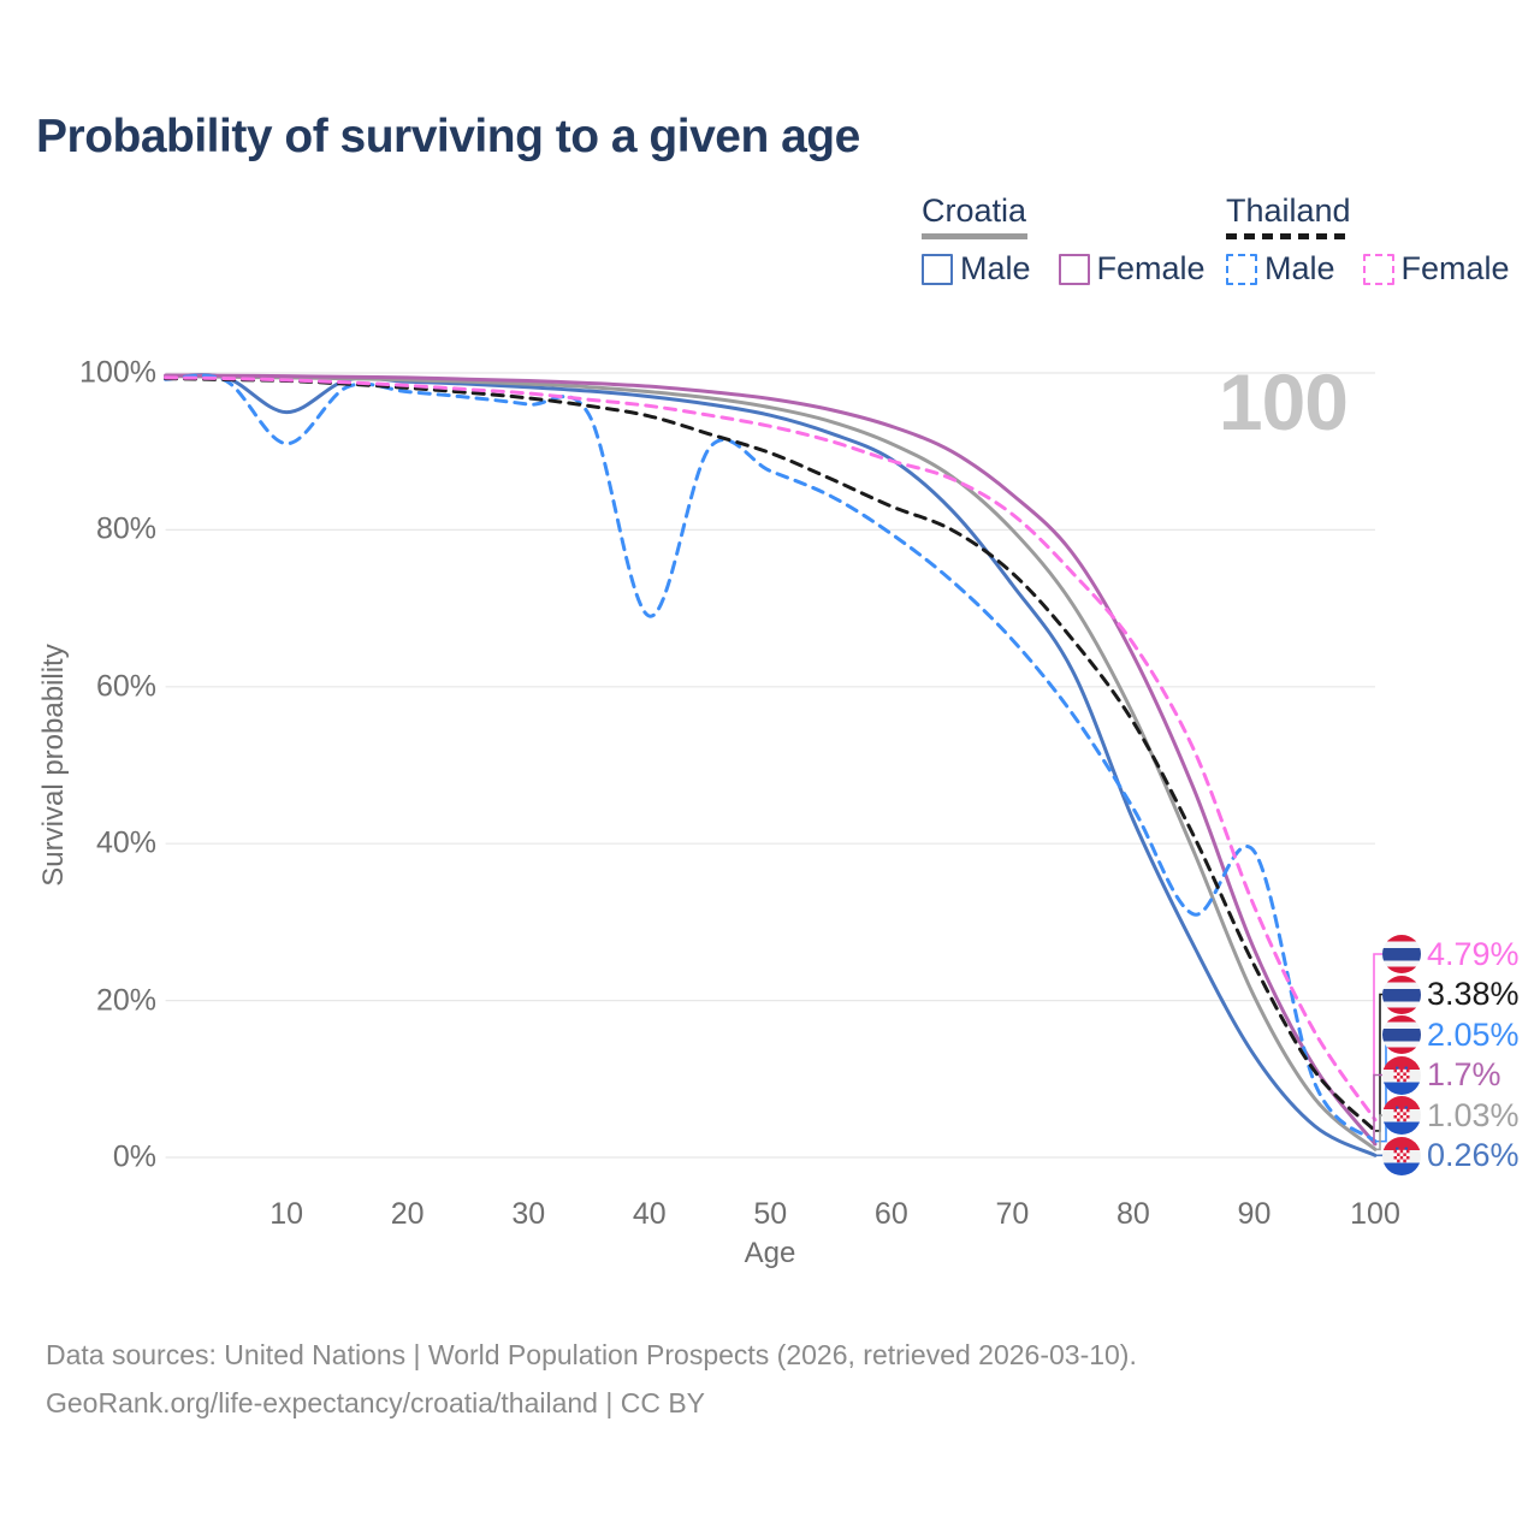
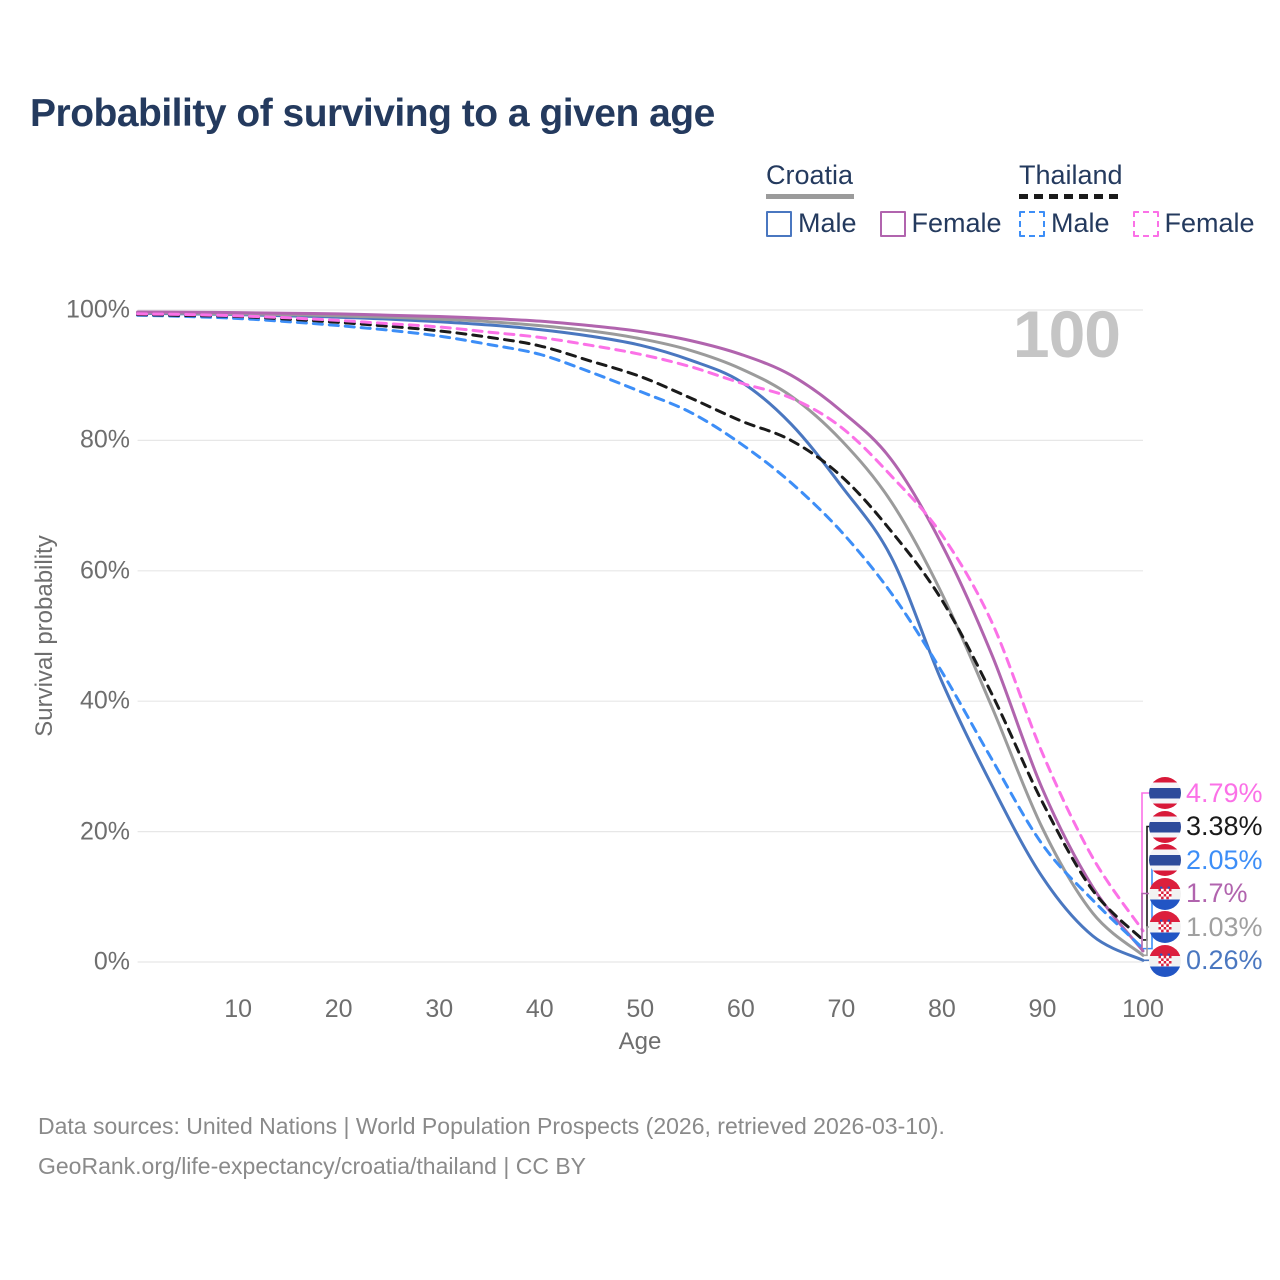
Croatia Male/10: 95% -> 99%
Thailand Male/10: 91% -> 99%
Thailand Male/40: 69% -> 93%
Thailand Male/90: 39% -> 18%
